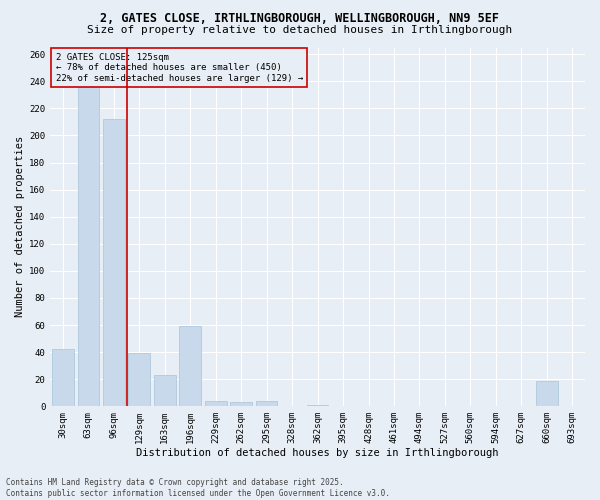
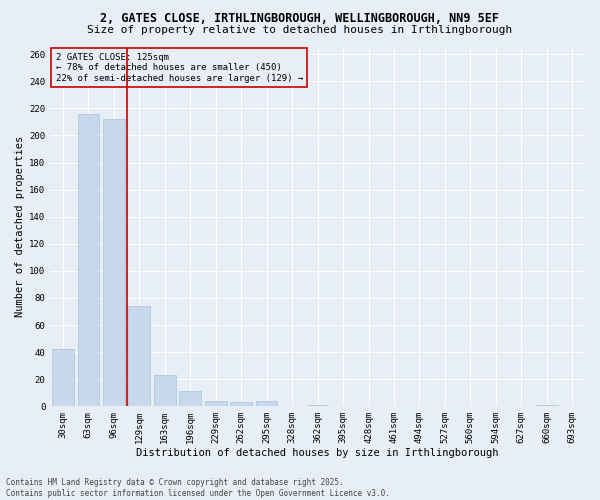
63sqm: 237 -> 216
129sqm: 39 -> 74
196sqm: 59 -> 11
660sqm: 19 -> 1
